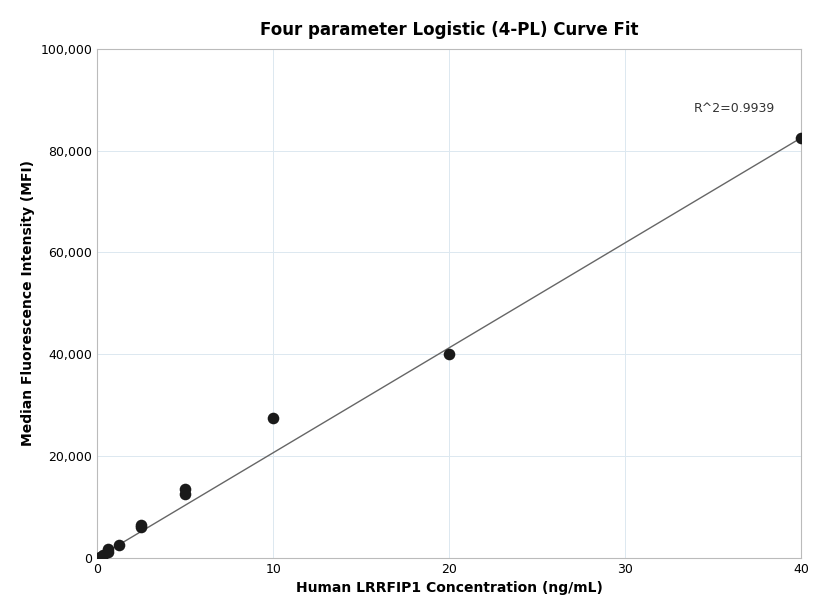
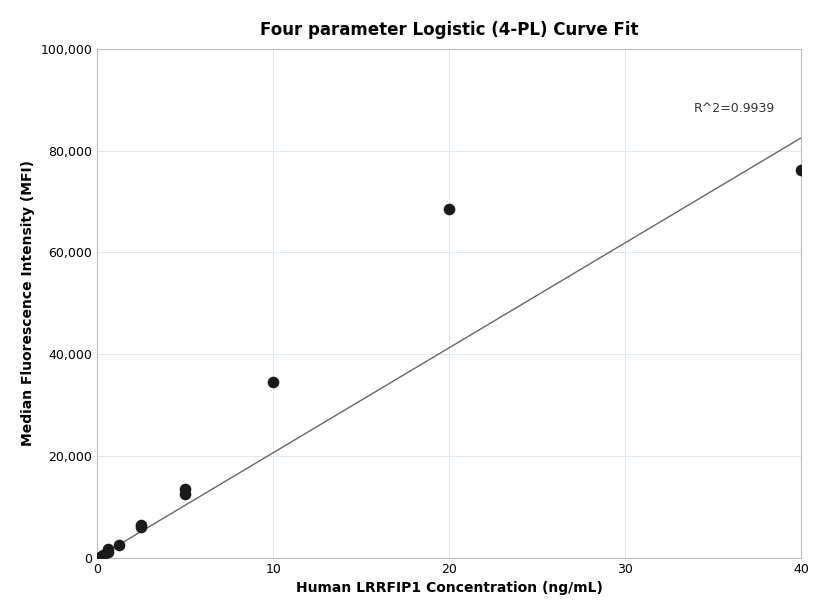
10: 27,500 -> 34,600
20: 40,000 -> 68,600
40: 82,500 -> 76,200
